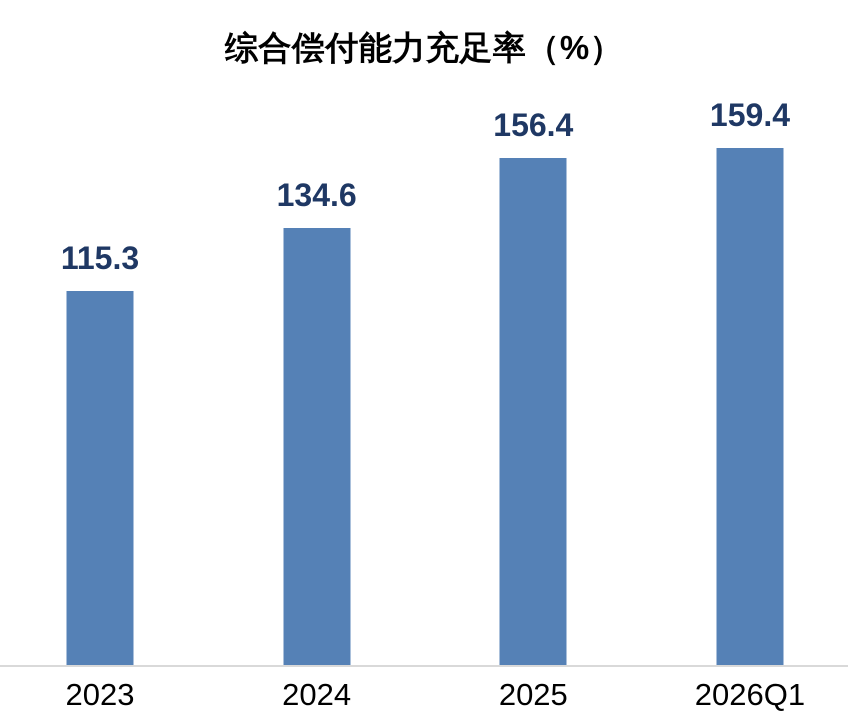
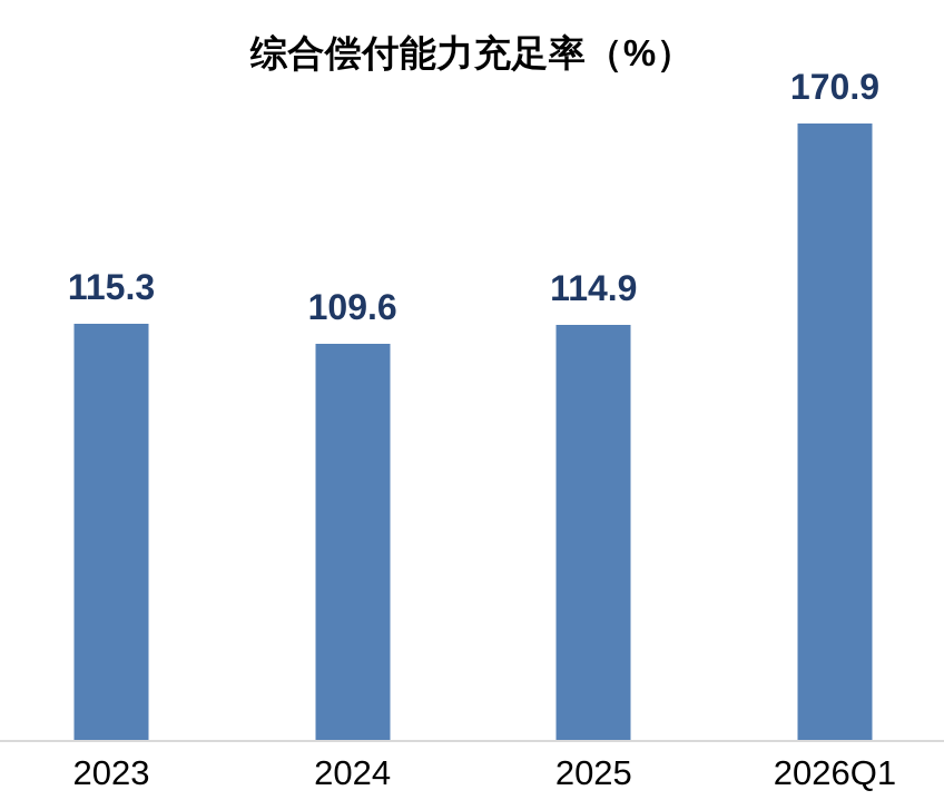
2024: 134.6 -> 109.6
2025: 156.4 -> 114.9
2026Q1: 159.4 -> 170.9
